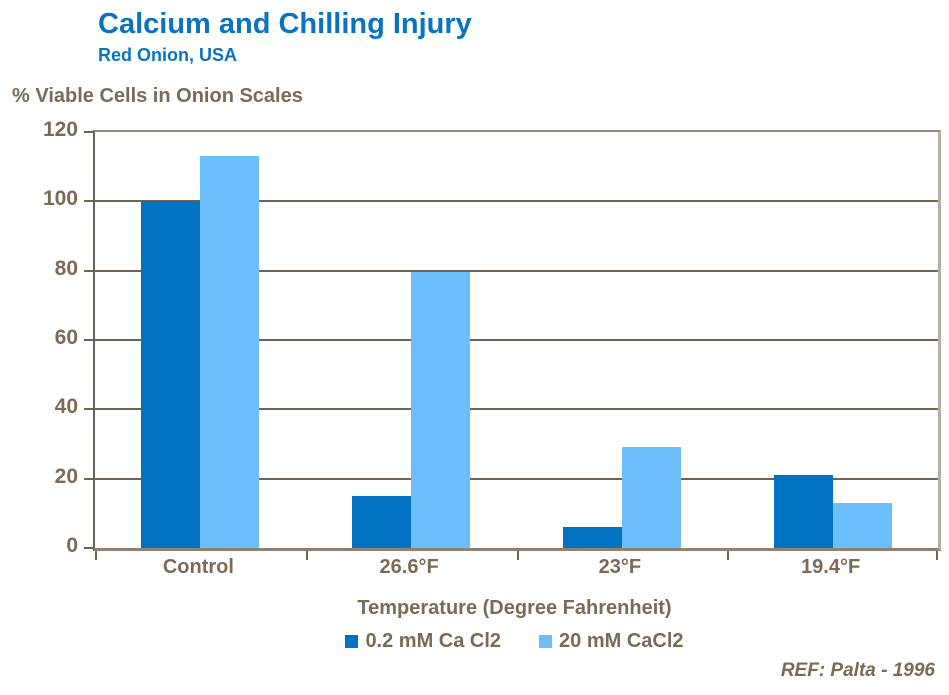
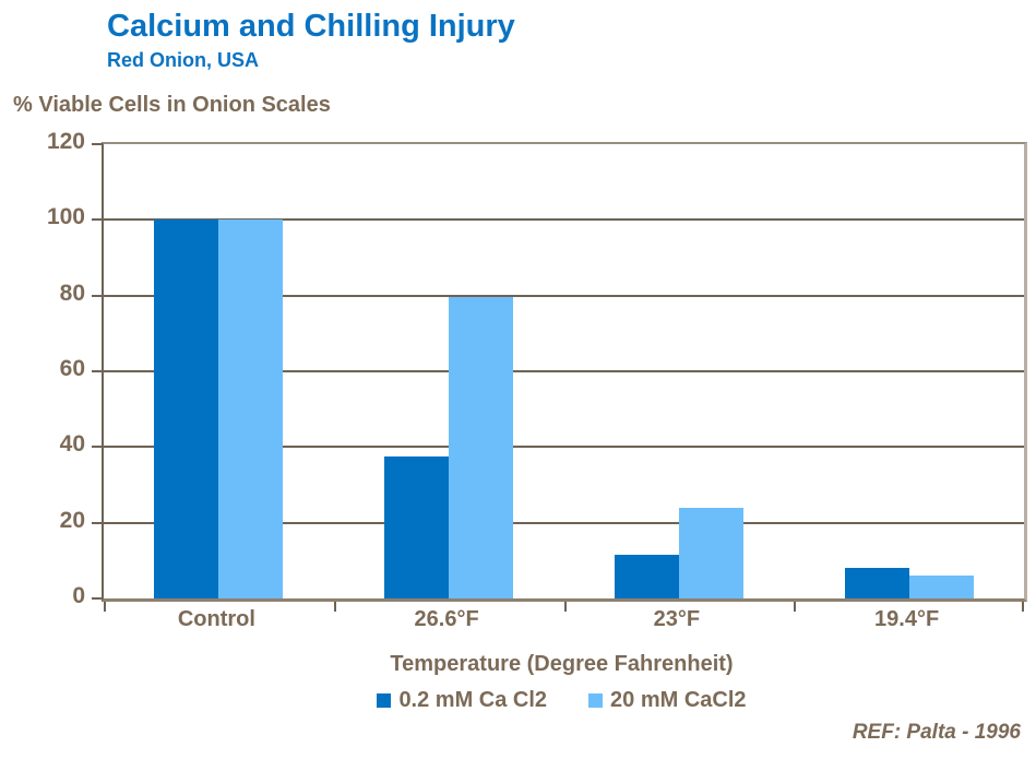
20 mM CaCl2/Control: 113 -> 100
0.2 mM Ca Cl2/26.6°F: 15 -> 38
0.2 mM Ca Cl2/23°F: 6 -> 12
20 mM CaCl2/23°F: 29 -> 24
0.2 mM Ca Cl2/19.4°F: 21 -> 8
20 mM CaCl2/19.4°F: 13 -> 6
